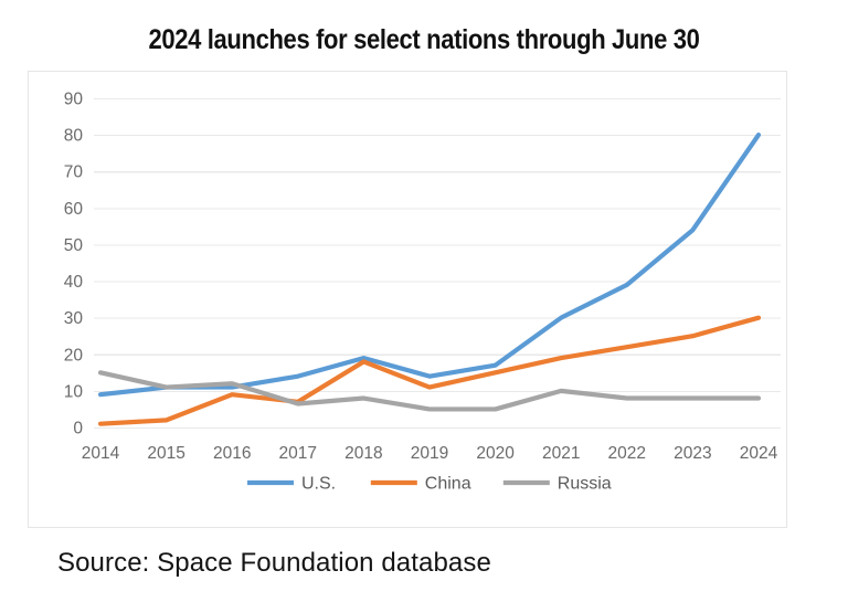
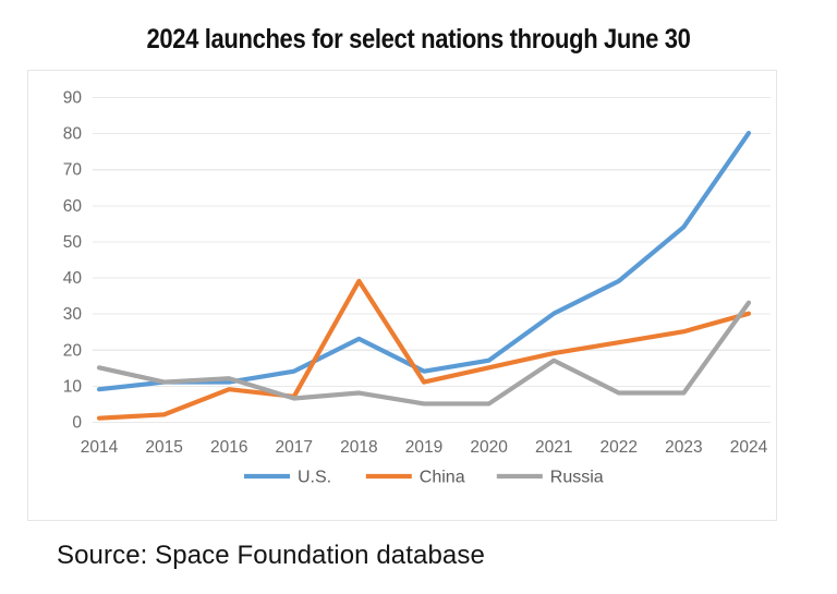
U.S./2018: 19 -> 23
China/2018: 18 -> 39
Russia/2021: 10 -> 17
Russia/2024: 8 -> 33
